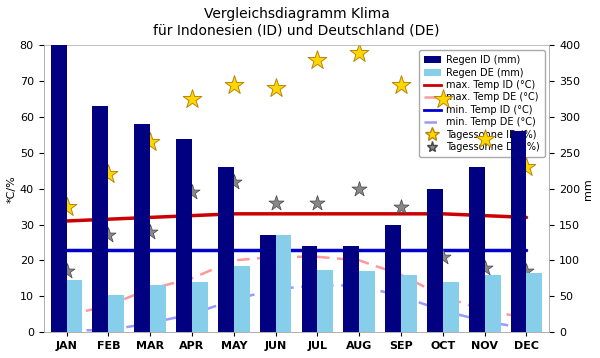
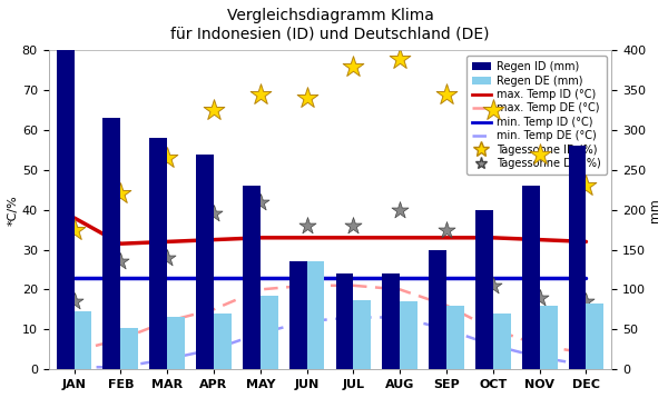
max. Temp ID (°C)/JAN: 31.0 -> 38.0
